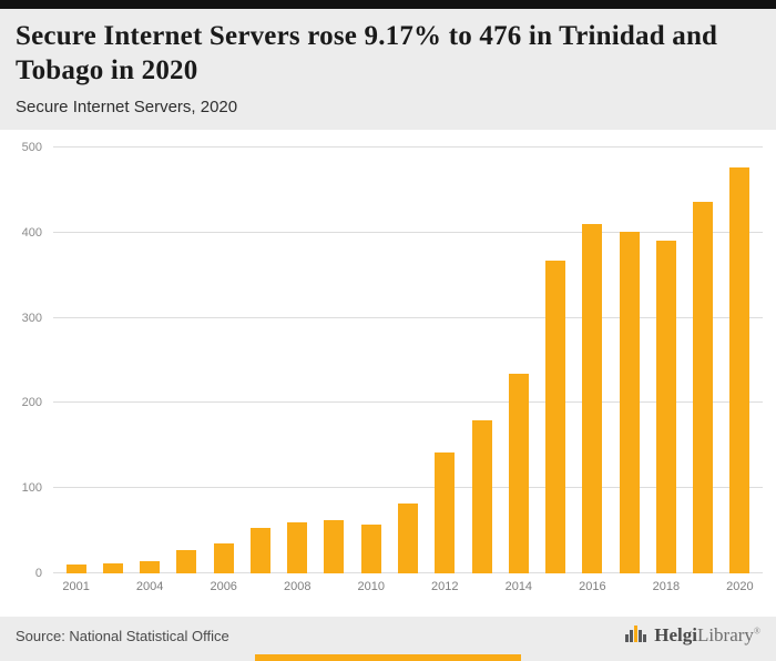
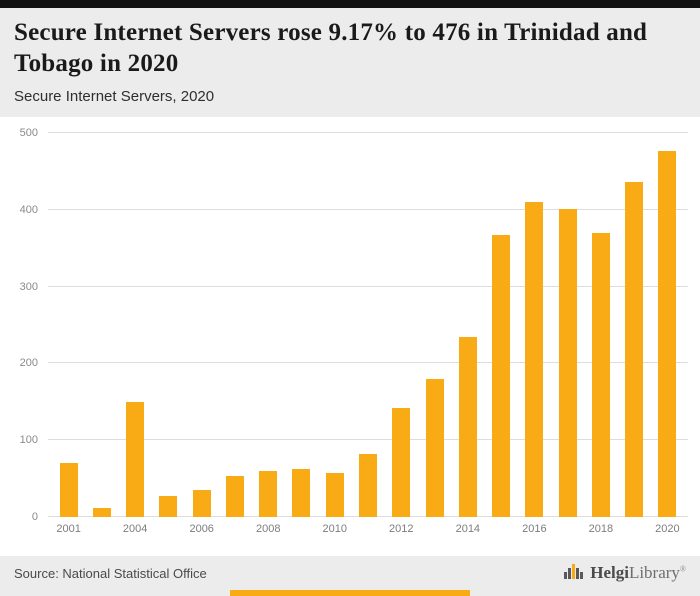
2001: 10 -> 70
2004: 10 -> 150
2018: 390 -> 370
